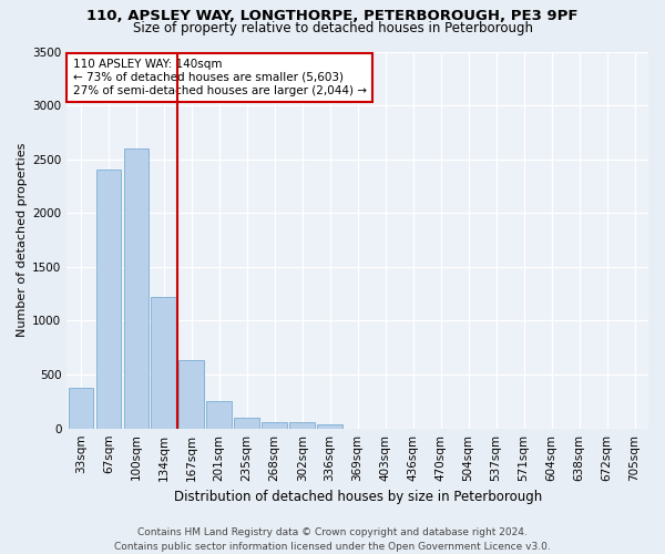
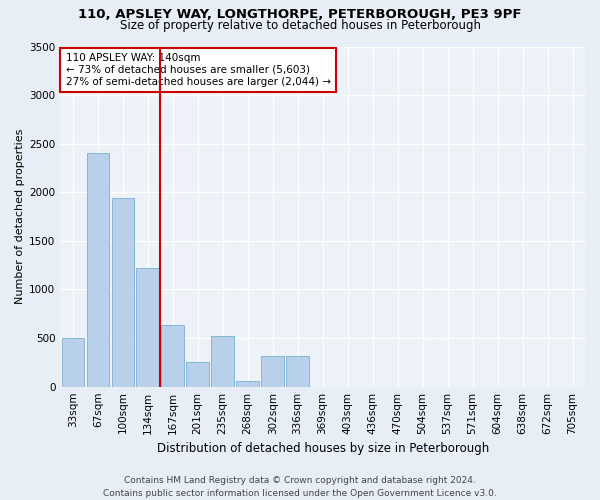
33sqm: 380 -> 500
100sqm: 2600 -> 1940
235sqm: 100 -> 520
302sqm: 60 -> 320
336sqm: 40 -> 320
